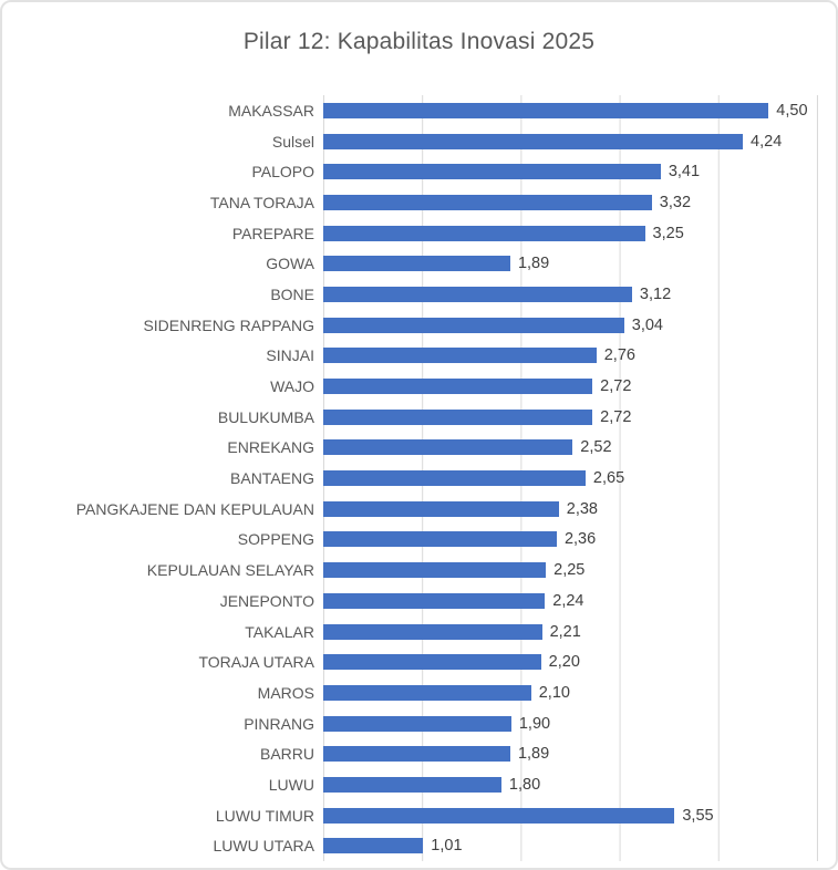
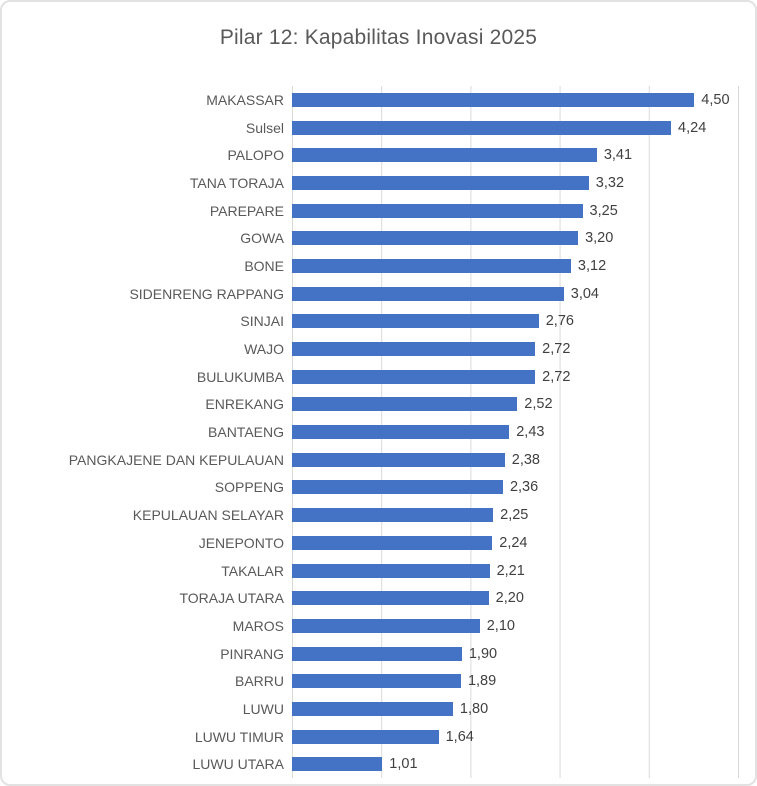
GOWA: 1,89 -> 3,20
BANTAENG: 2,65 -> 2,43
LUWU TIMUR: 3,55 -> 1,64
